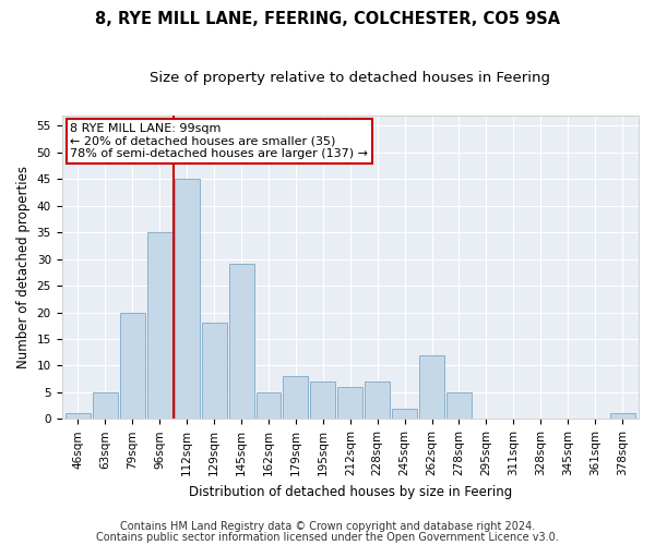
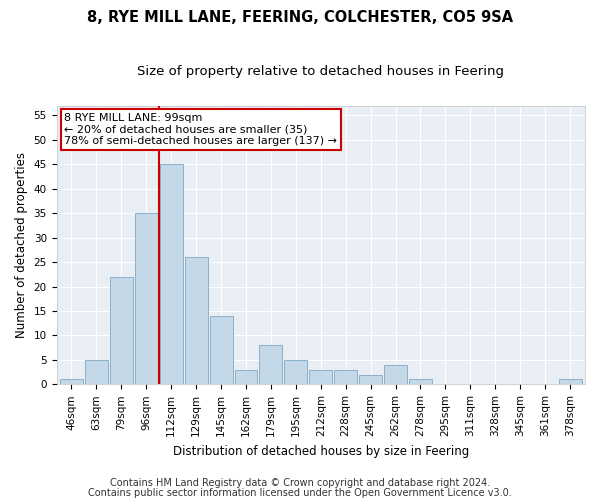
79sqm: 20 -> 22
129sqm: 18 -> 26
145sqm: 29 -> 14
162sqm: 5 -> 3
195sqm: 7 -> 5
212sqm: 6 -> 3
228sqm: 7 -> 3
262sqm: 12 -> 4
278sqm: 5 -> 1
